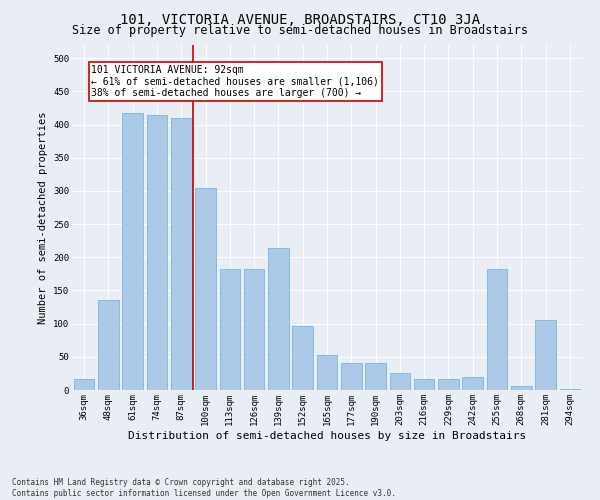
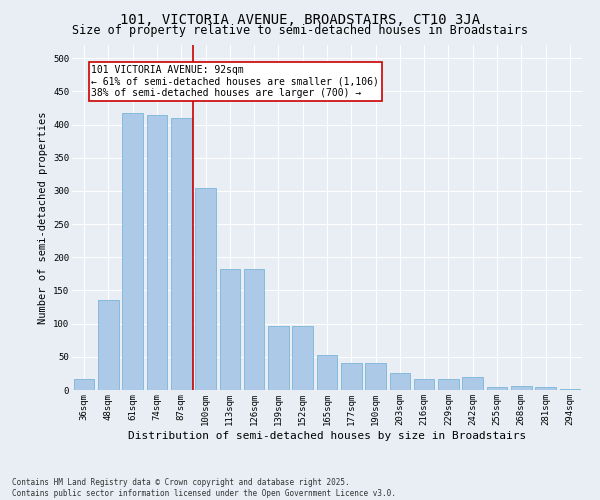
139sqm: 214 -> 96
255sqm: 182 -> 5
281sqm: 106 -> 5
